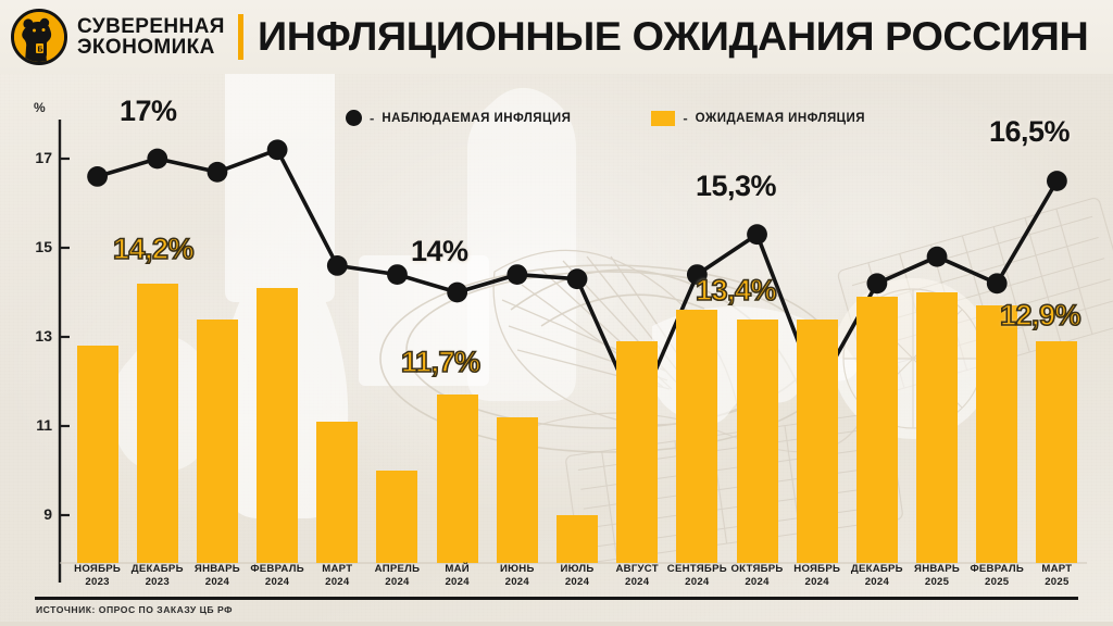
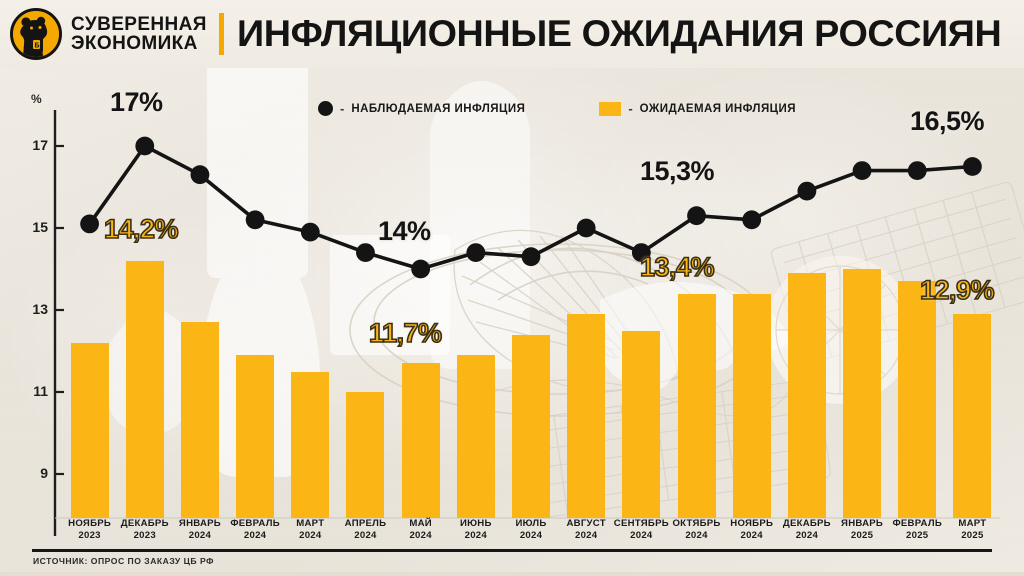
ОЖИДАЕМАЯ ИНФЛЯЦИЯ/НОЯБРЬ 2023: 12.8 -> 12.2
НАБЛЮДАЕМАЯ ИНФЛЯЦИЯ/НОЯБРЬ 2023: 16.6 -> 15.1
ОЖИДАЕМАЯ ИНФЛЯЦИЯ/ЯНВАРЬ 2024: 13.4 -> 12.7
НАБЛЮДАЕМАЯ ИНФЛЯЦИЯ/ЯНВАРЬ 2024: 16.7 -> 16.3
ОЖИДАЕМАЯ ИНФЛЯЦИЯ/ФЕВРАЛЬ 2024: 14.1 -> 11.9
НАБЛЮДАЕМАЯ ИНФЛЯЦИЯ/ФЕВРАЛЬ 2024: 17.2 -> 15.2
ОЖИДАЕМАЯ ИНФЛЯЦИЯ/МАРТ 2024: 11.1 -> 11.5
НАБЛЮДАЕМАЯ ИНФЛЯЦИЯ/МАРТ 2024: 14.6 -> 14.9
ОЖИДАЕМАЯ ИНФЛЯЦИЯ/АПРЕЛЬ 2024: 10.0 -> 11.0
ОЖИДАЕМАЯ ИНФЛЯЦИЯ/ИЮНЬ 2024: 11.2 -> 11.9
ОЖИДАЕМАЯ ИНФЛЯЦИЯ/ИЮЛЬ 2024: 9.0 -> 12.4
НАБЛЮДАЕМАЯ ИНФЛЯЦИЯ/АВГУСТ 2024: 11.3 -> 15.0
ОЖИДАЕМАЯ ИНФЛЯЦИЯ/СЕНТЯБРЬ 2024: 13.6 -> 12.5
НАБЛЮДАЕМАЯ ИНФЛЯЦИЯ/НОЯБРЬ 2024: 11.8 -> 15.2
НАБЛЮДАЕМАЯ ИНФЛЯЦИЯ/ДЕКАБРЬ 2024: 14.2 -> 15.9
НАБЛЮДАЕМАЯ ИНФЛЯЦИЯ/ЯНВАРЬ 2025: 14.8 -> 16.4
НАБЛЮДАЕМАЯ ИНФЛЯЦИЯ/ФЕВРАЛЬ 2025: 14.2 -> 16.4
